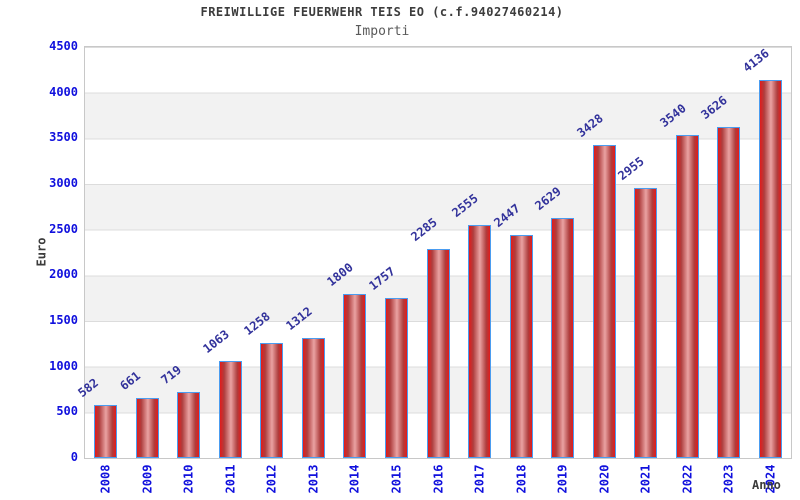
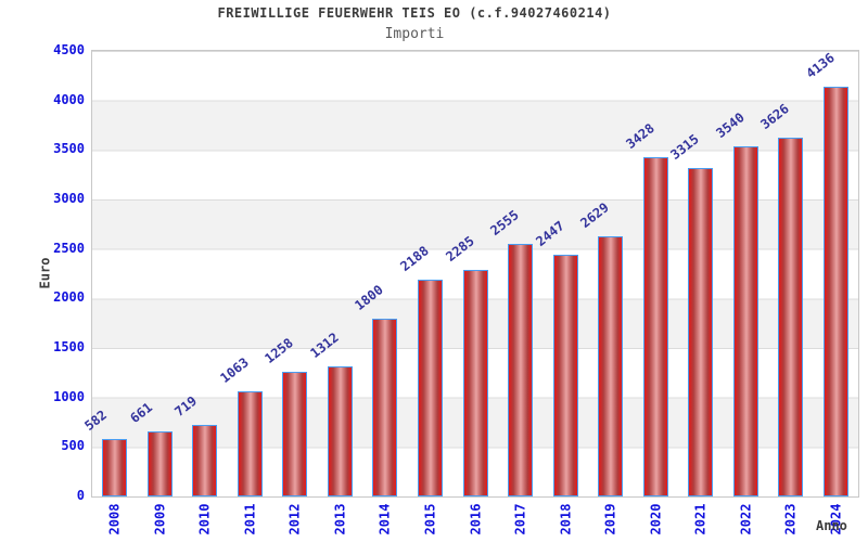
2015: 1757 -> 2188
2021: 2955 -> 3315
